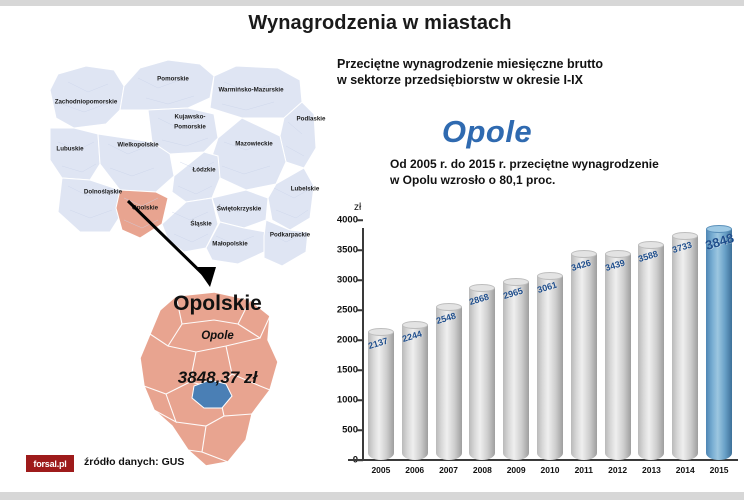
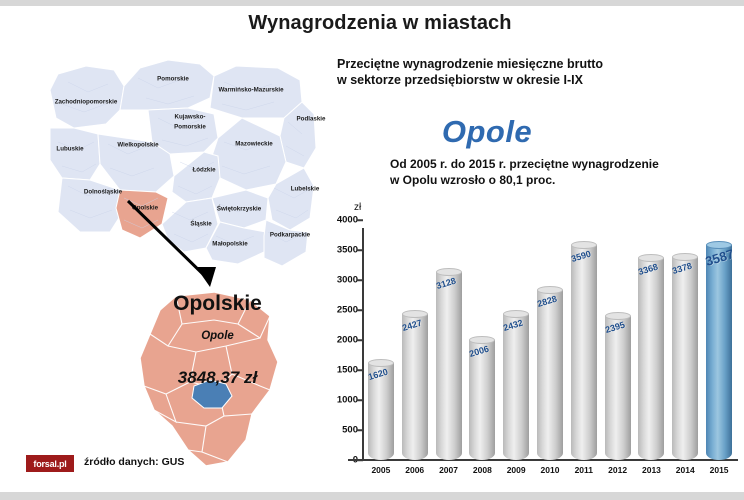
2005: 2137 -> 1620
2006: 2244 -> 2427
2007: 2548 -> 3128
2008: 2868 -> 2006
2009: 2965 -> 2432
2010: 3061 -> 2828
2011: 3426 -> 3590
2012: 3439 -> 2395
2013: 3588 -> 3368
2014: 3733 -> 3378
2015: 3848 -> 3587
